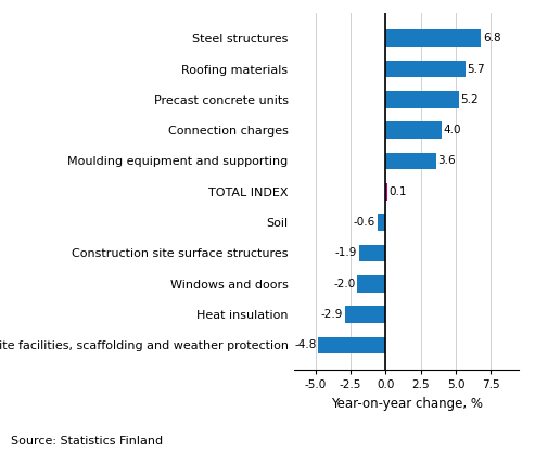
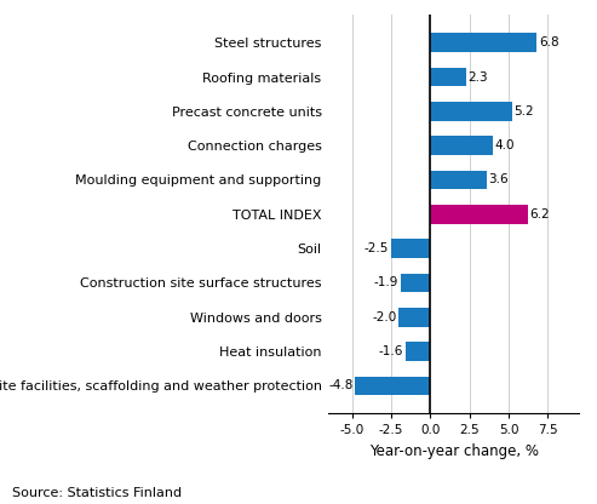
Roofing materials: 5.7 -> 2.3
TOTAL INDEX: 0.1 -> 6.2
Soil: -0.6 -> -2.5
Heat insulation: -2.9 -> -1.6
